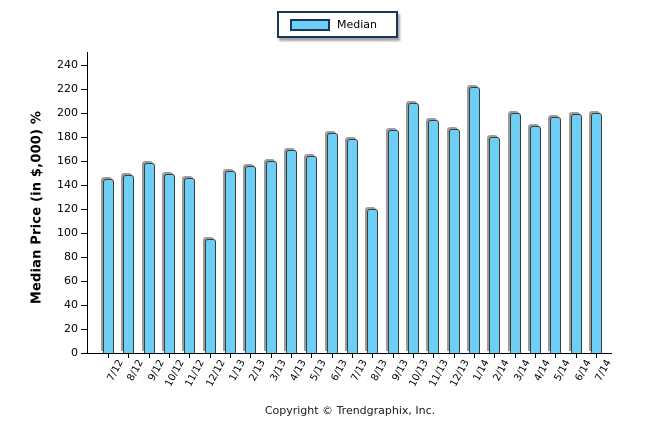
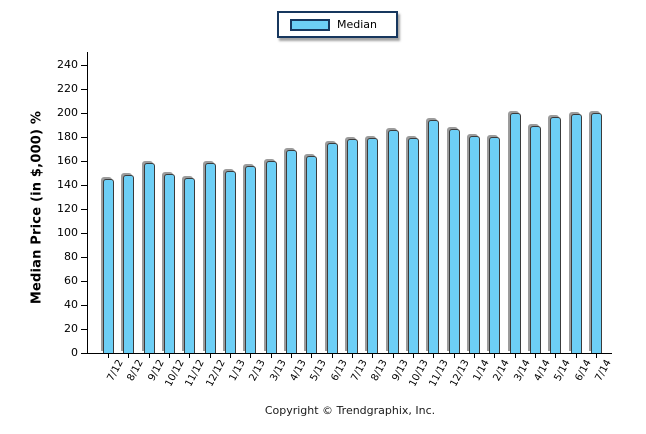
12/12: 95 -> 158
6/13: 183 -> 175
8/13: 120 -> 179
10/13: 208 -> 179
1/14: 222 -> 181
